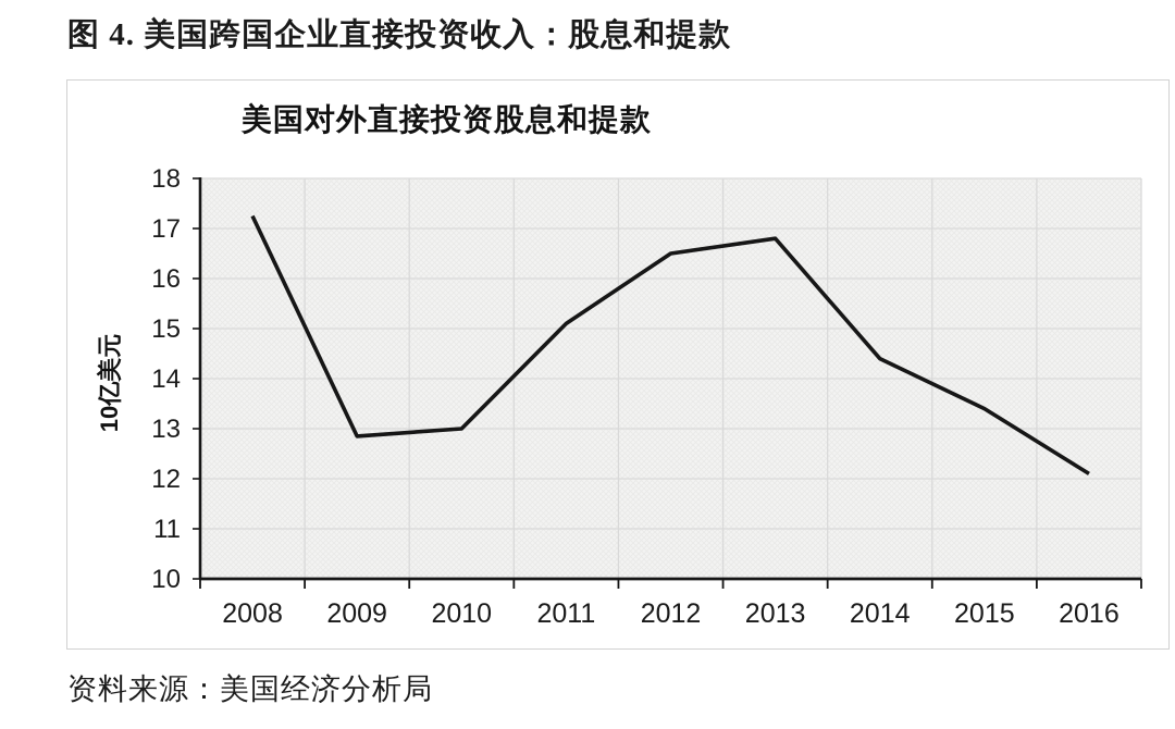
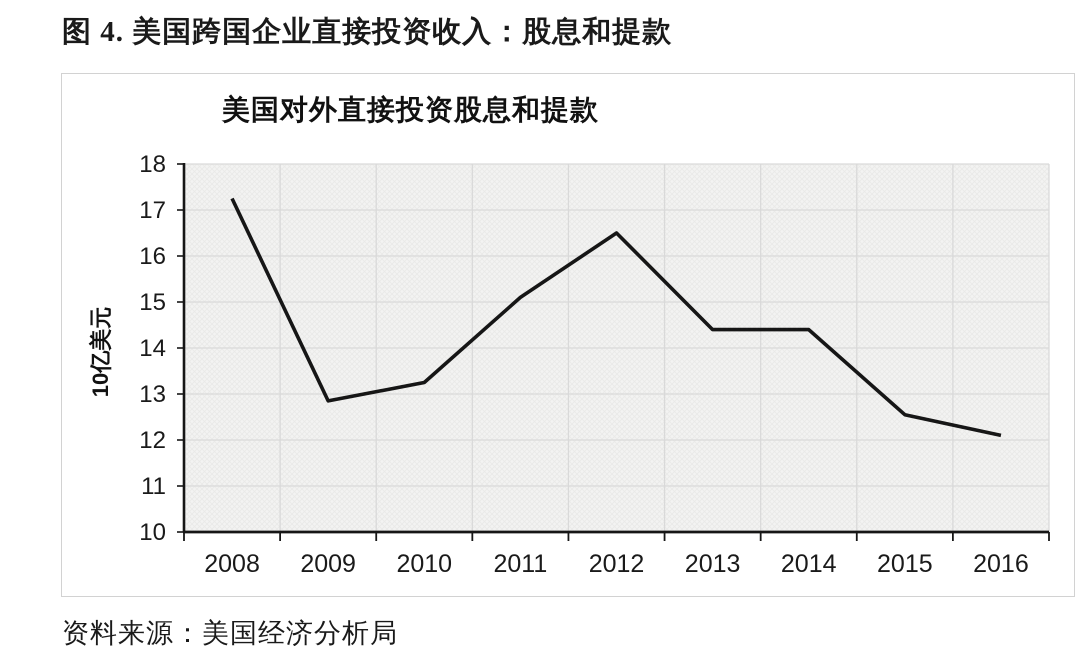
2010: 13.0 -> 13.2
2013: 16.8 -> 14.4
2015: 13.4 -> 12.6
